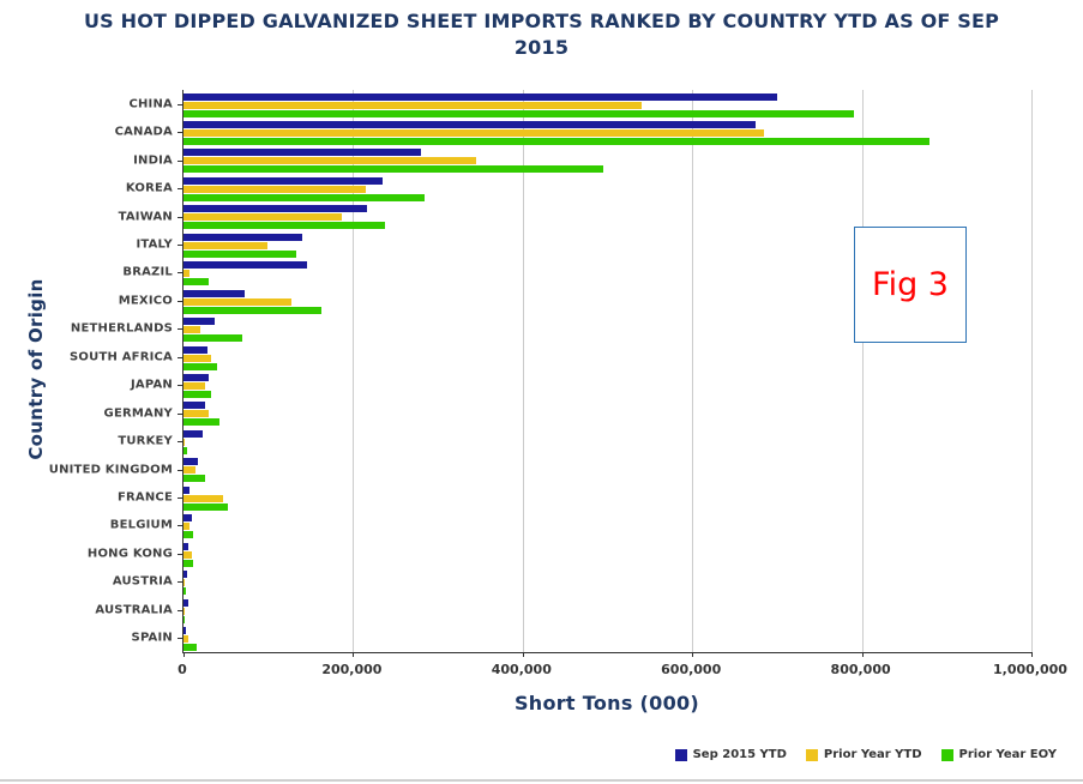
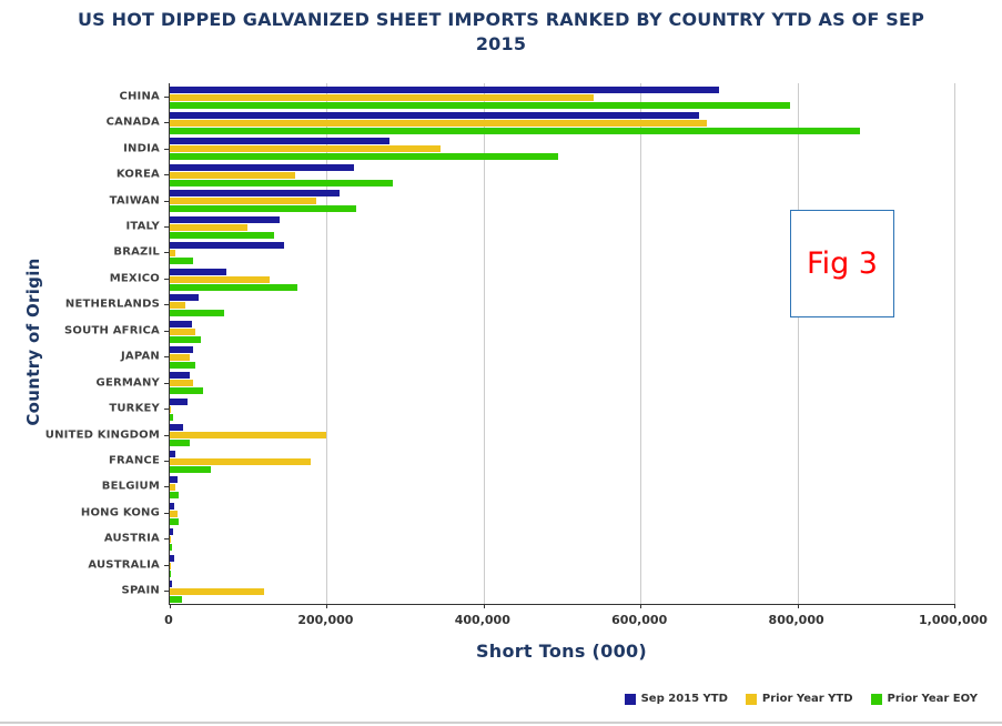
Prior Year YTD/KOREA: 220000 -> 160000
Prior Year YTD/UNITED KINGDOM: 10000 -> 200000
Prior Year YTD/FRANCE: 50000 -> 180000
Prior Year YTD/SPAIN: 10000 -> 120000
